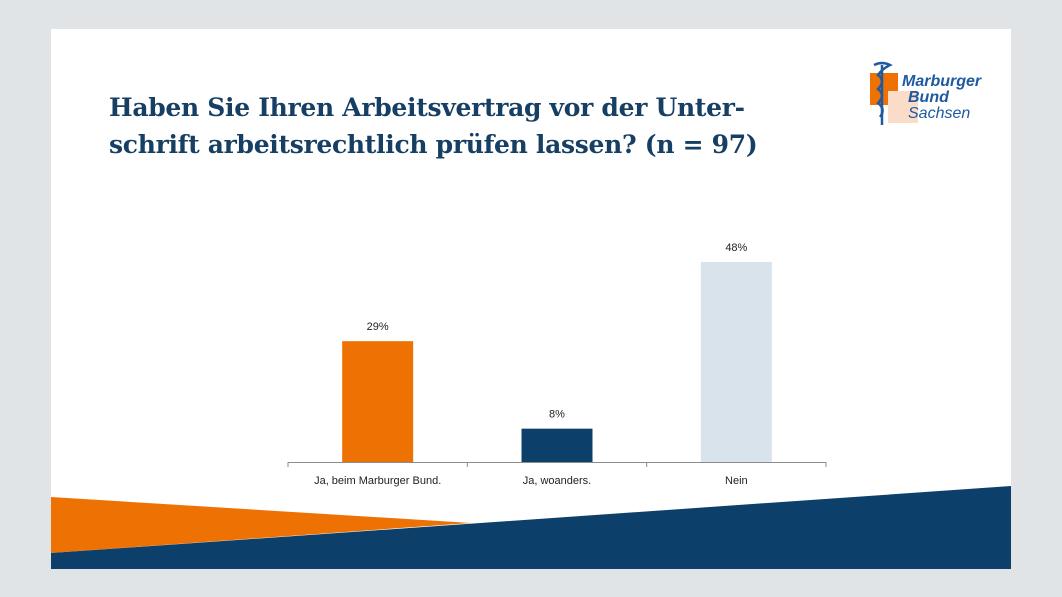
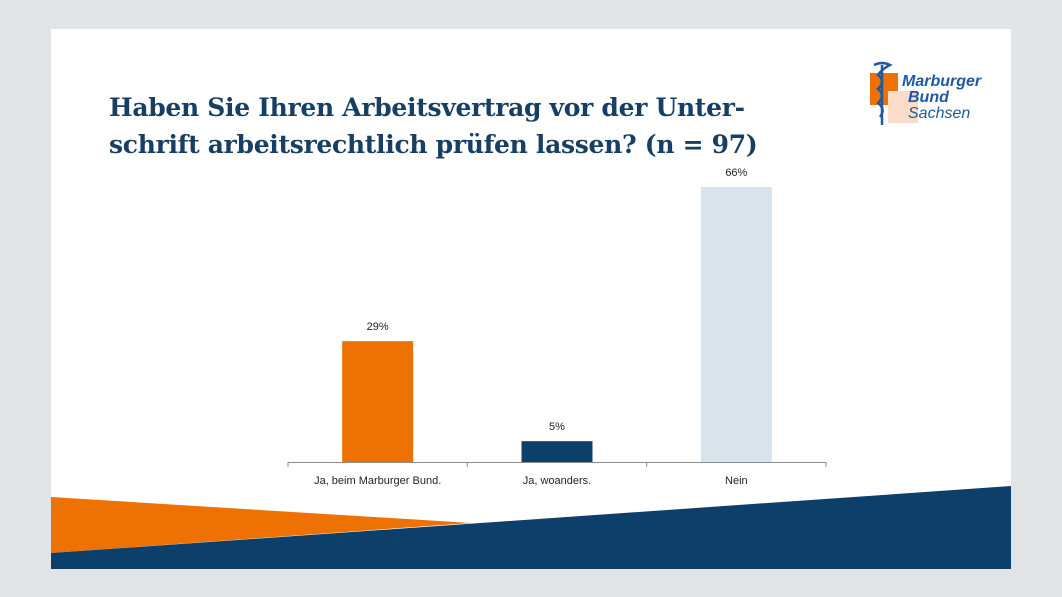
Ja, woanders.: 8% -> 5%
Nein: 48% -> 66%
